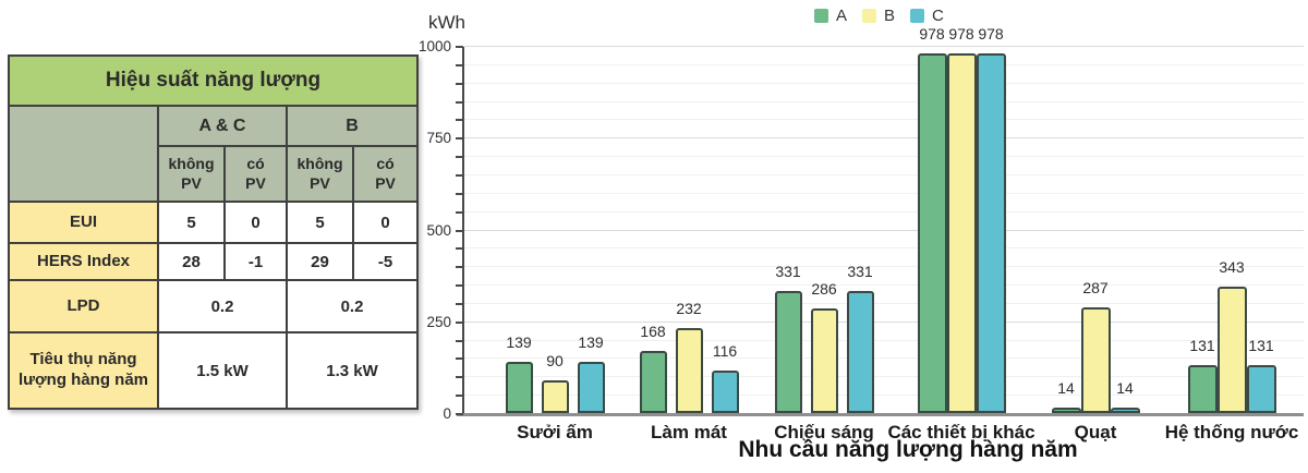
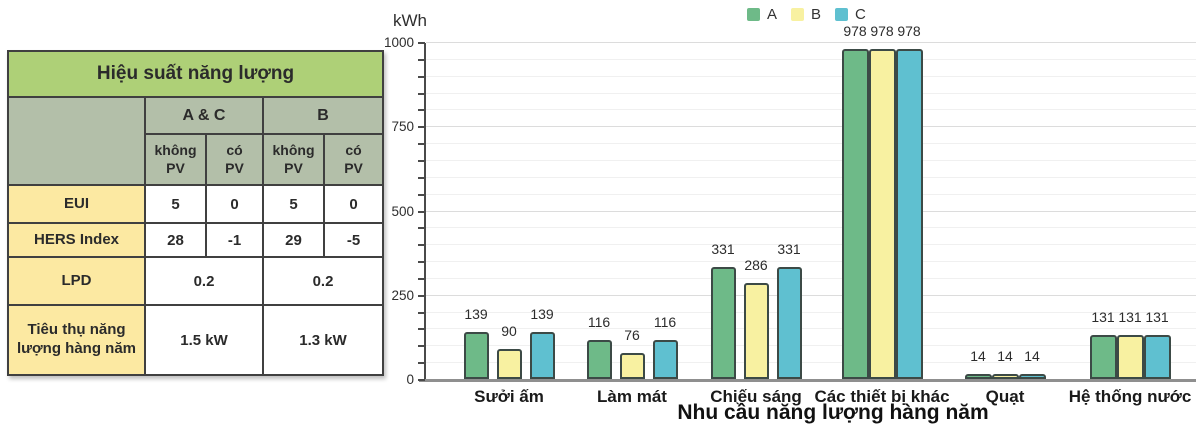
A/Làm mát: 168 -> 116
B/Làm mát: 232 -> 76
B/Quạt: 287 -> 14
B/Hệ thống nước: 343 -> 131
